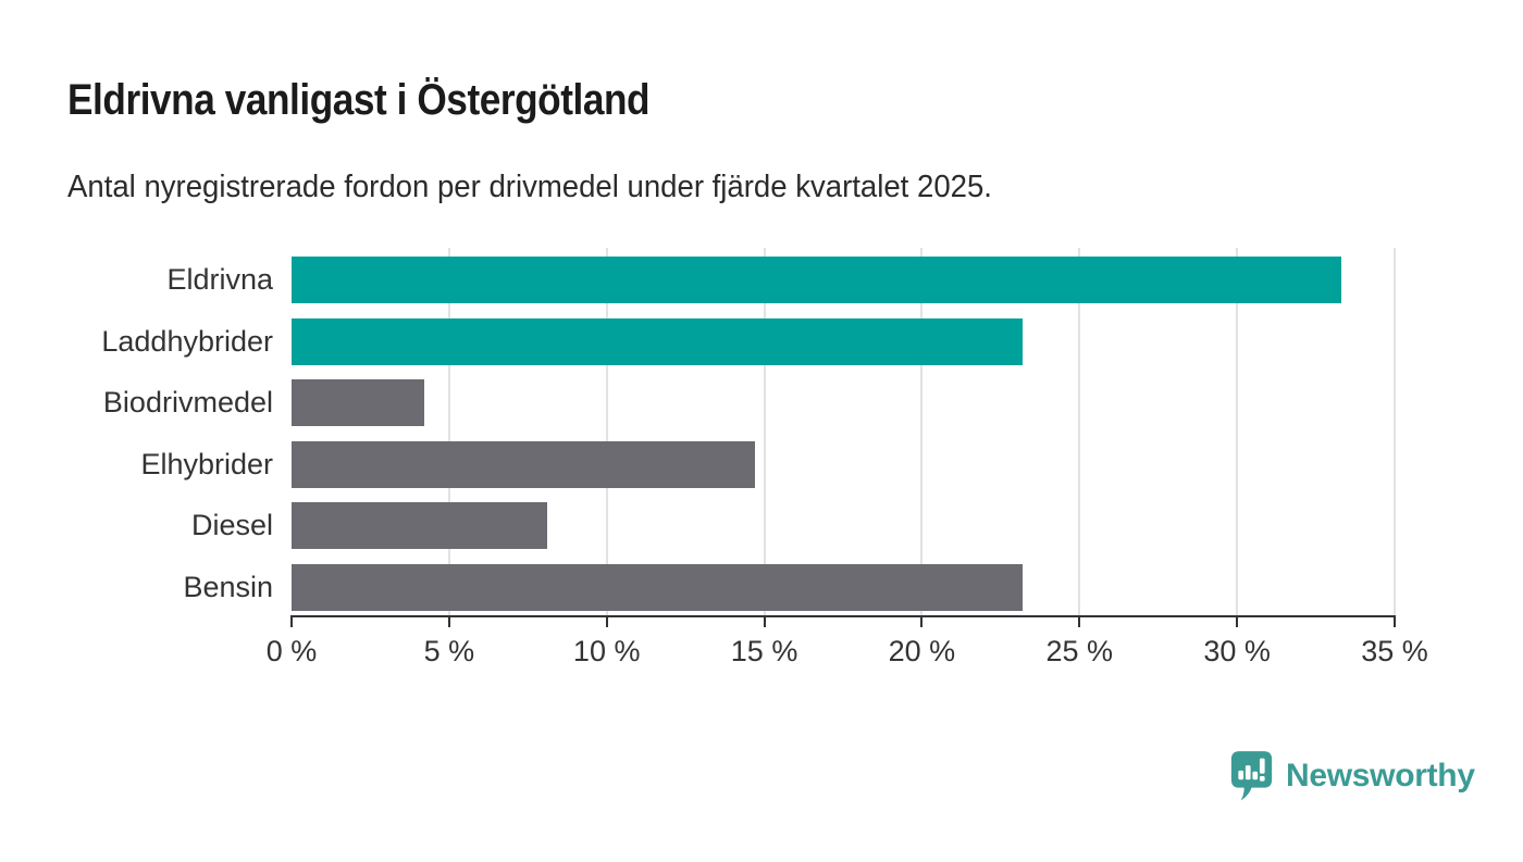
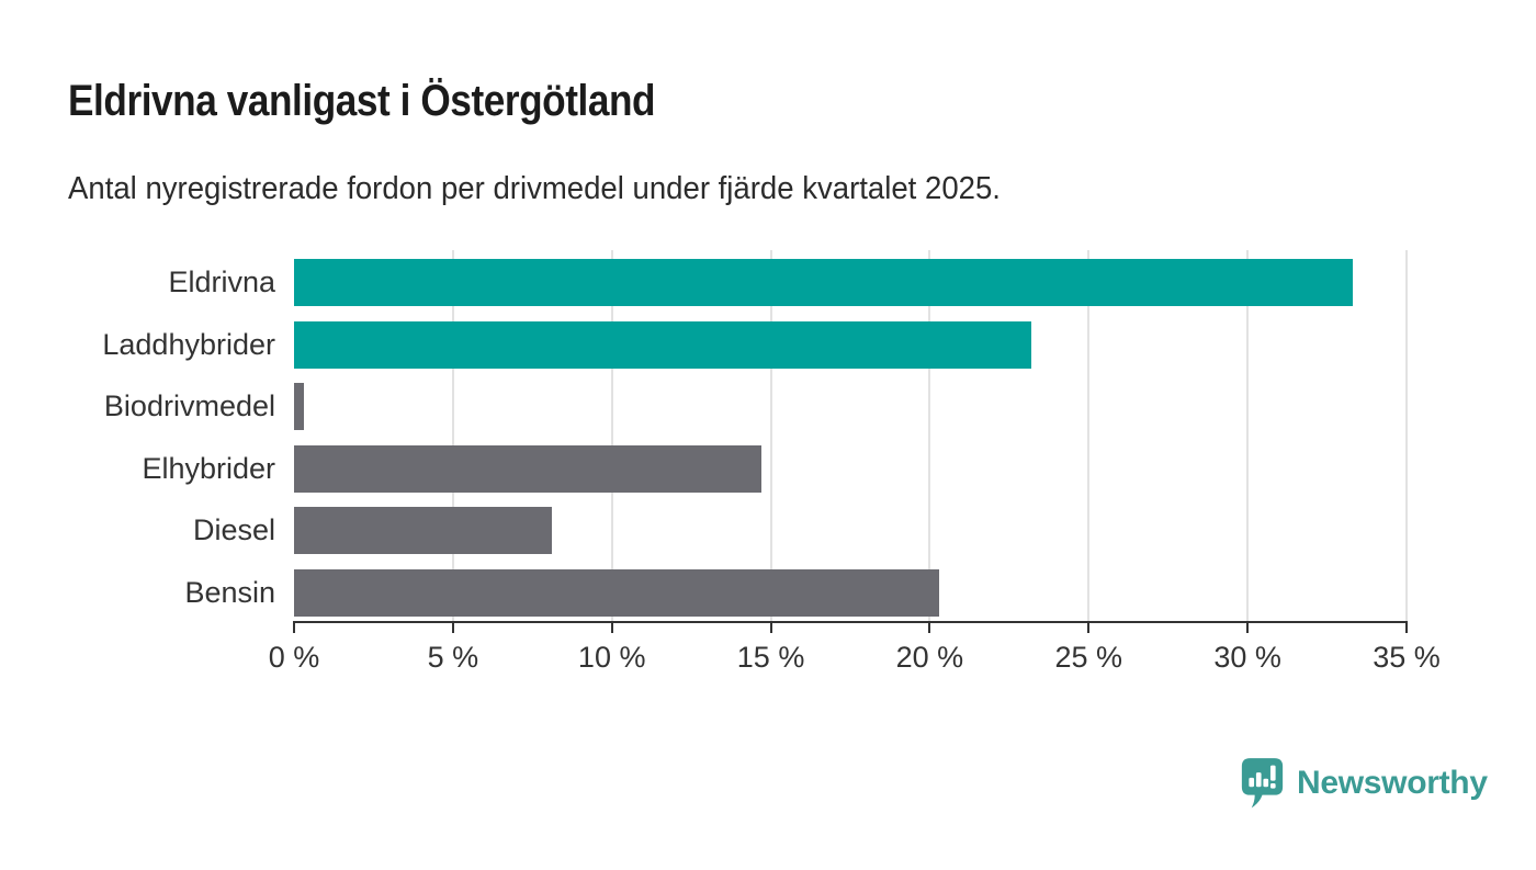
Biodrivmedel: 4.2% -> 0.3%
Bensin: 23.2% -> 20.3%
